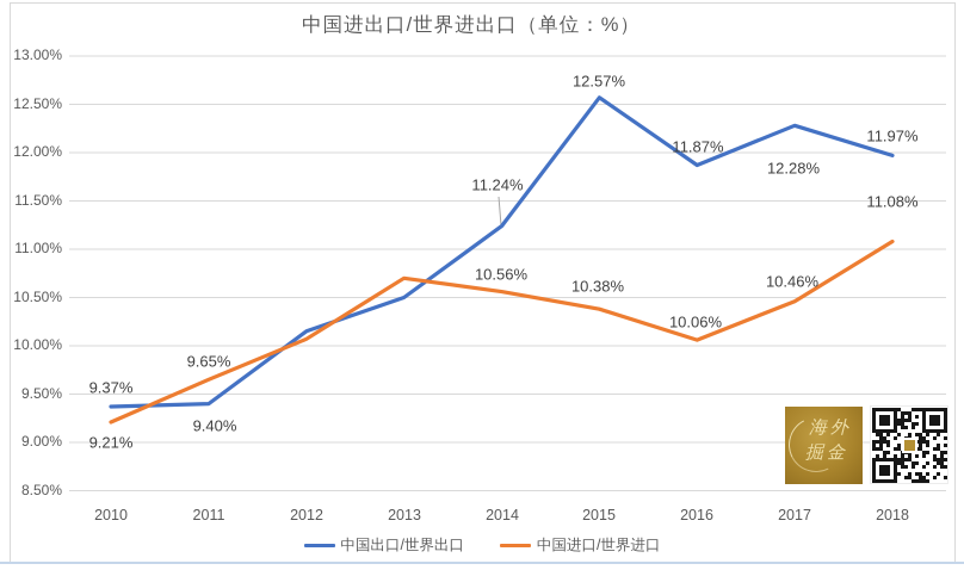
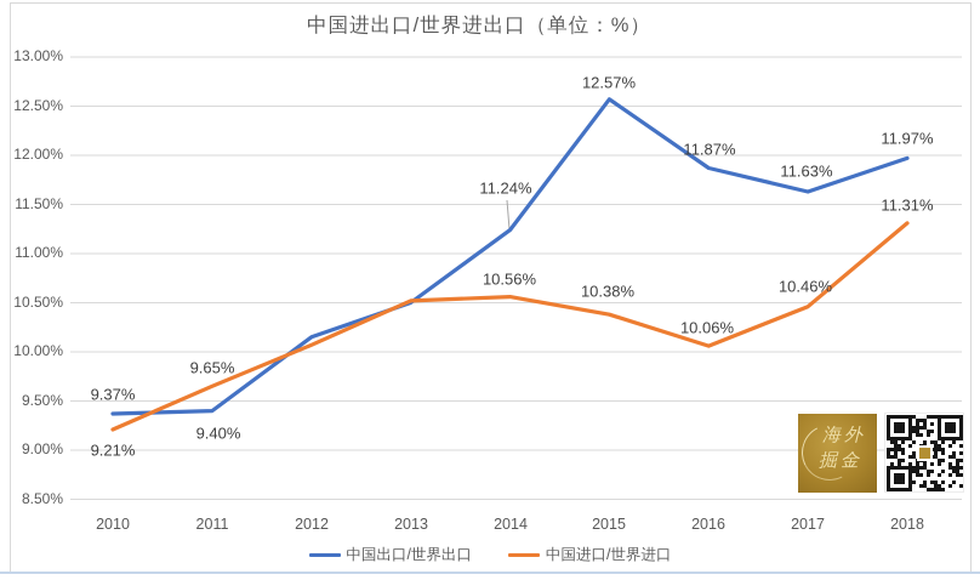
中国进口/世界进口/2013: 10.7% -> 10.5%
中国出口/世界出口/2017: 12.28% -> 11.63%
中国进口/世界进口/2018: 11.08% -> 11.31%
